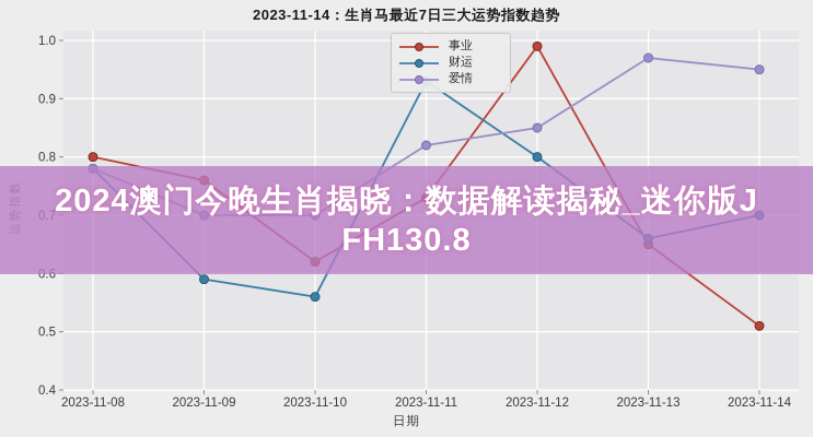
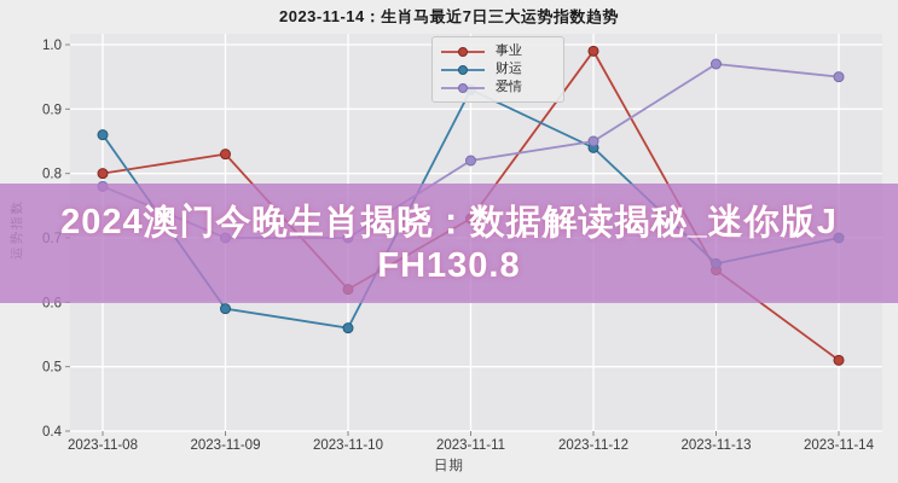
财运/2023-11-08: 0.78 -> 0.86
事业/2023-11-09: 0.76 -> 0.83
财运/2023-11-12: 0.80 -> 0.84
